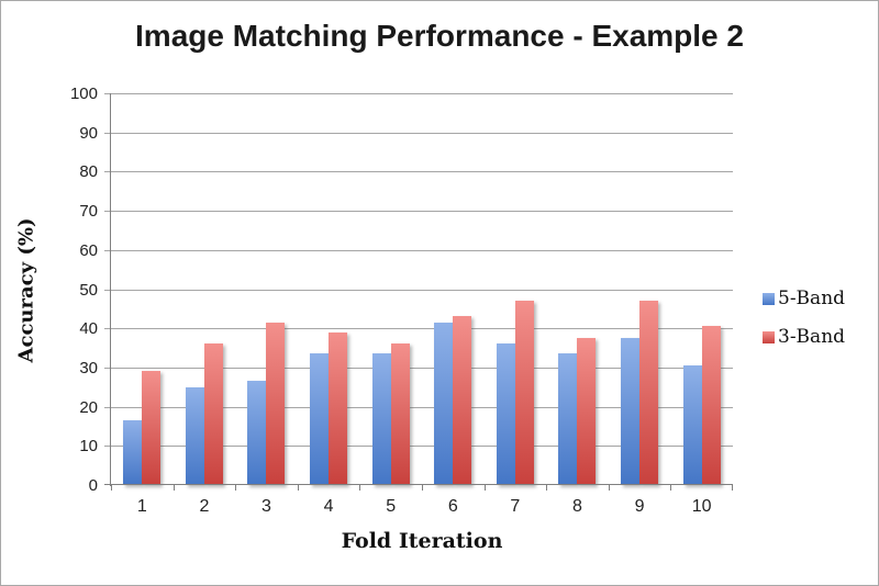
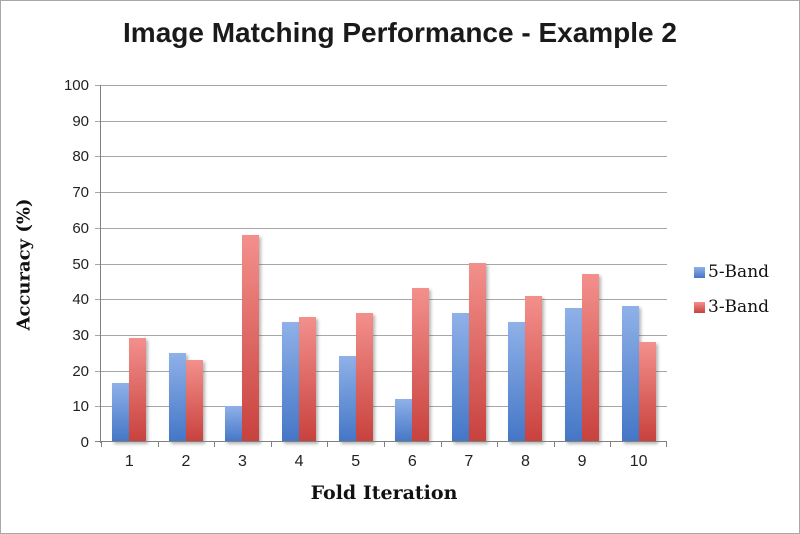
3-Band/2: 36 -> 23
5-Band/3: 26 -> 10
3-Band/3: 42 -> 58
3-Band/4: 39 -> 35
5-Band/5: 34 -> 24
5-Band/6: 42 -> 12
3-Band/7: 47 -> 50
3-Band/8: 38 -> 41
5-Band/10: 30 -> 38
3-Band/10: 40 -> 28
